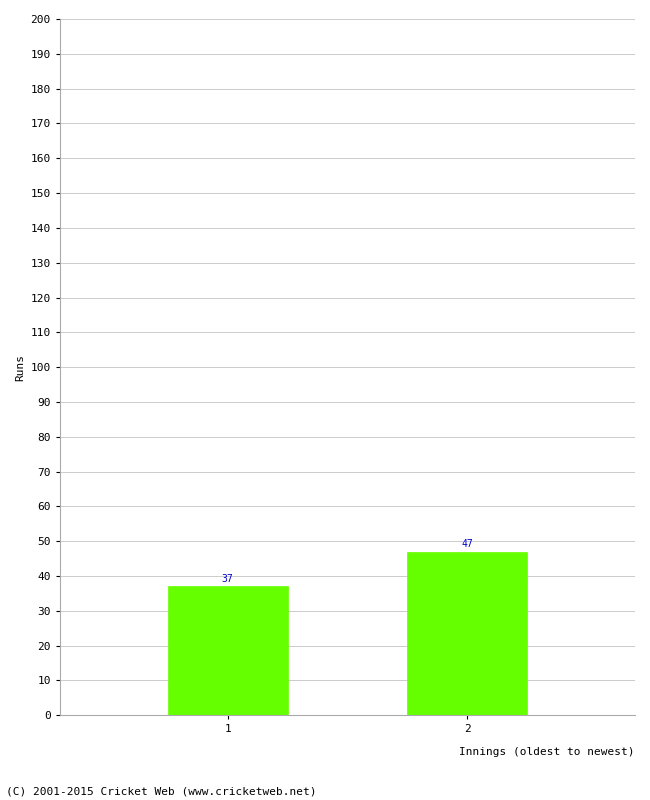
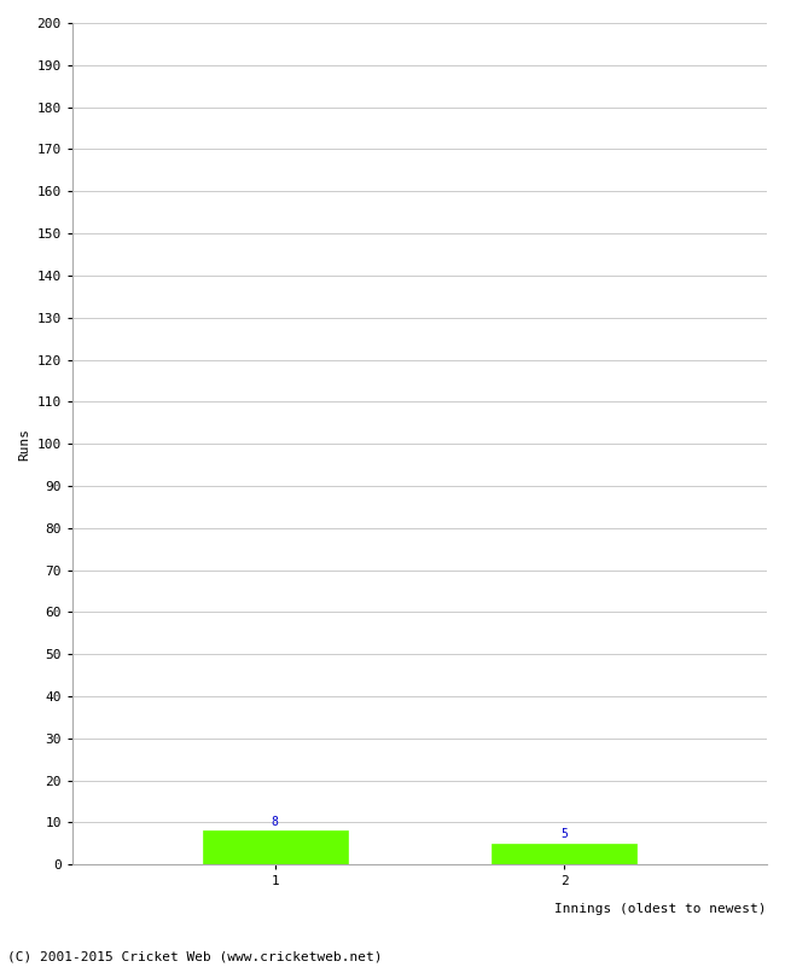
1: 37 -> 8
2: 47 -> 5
